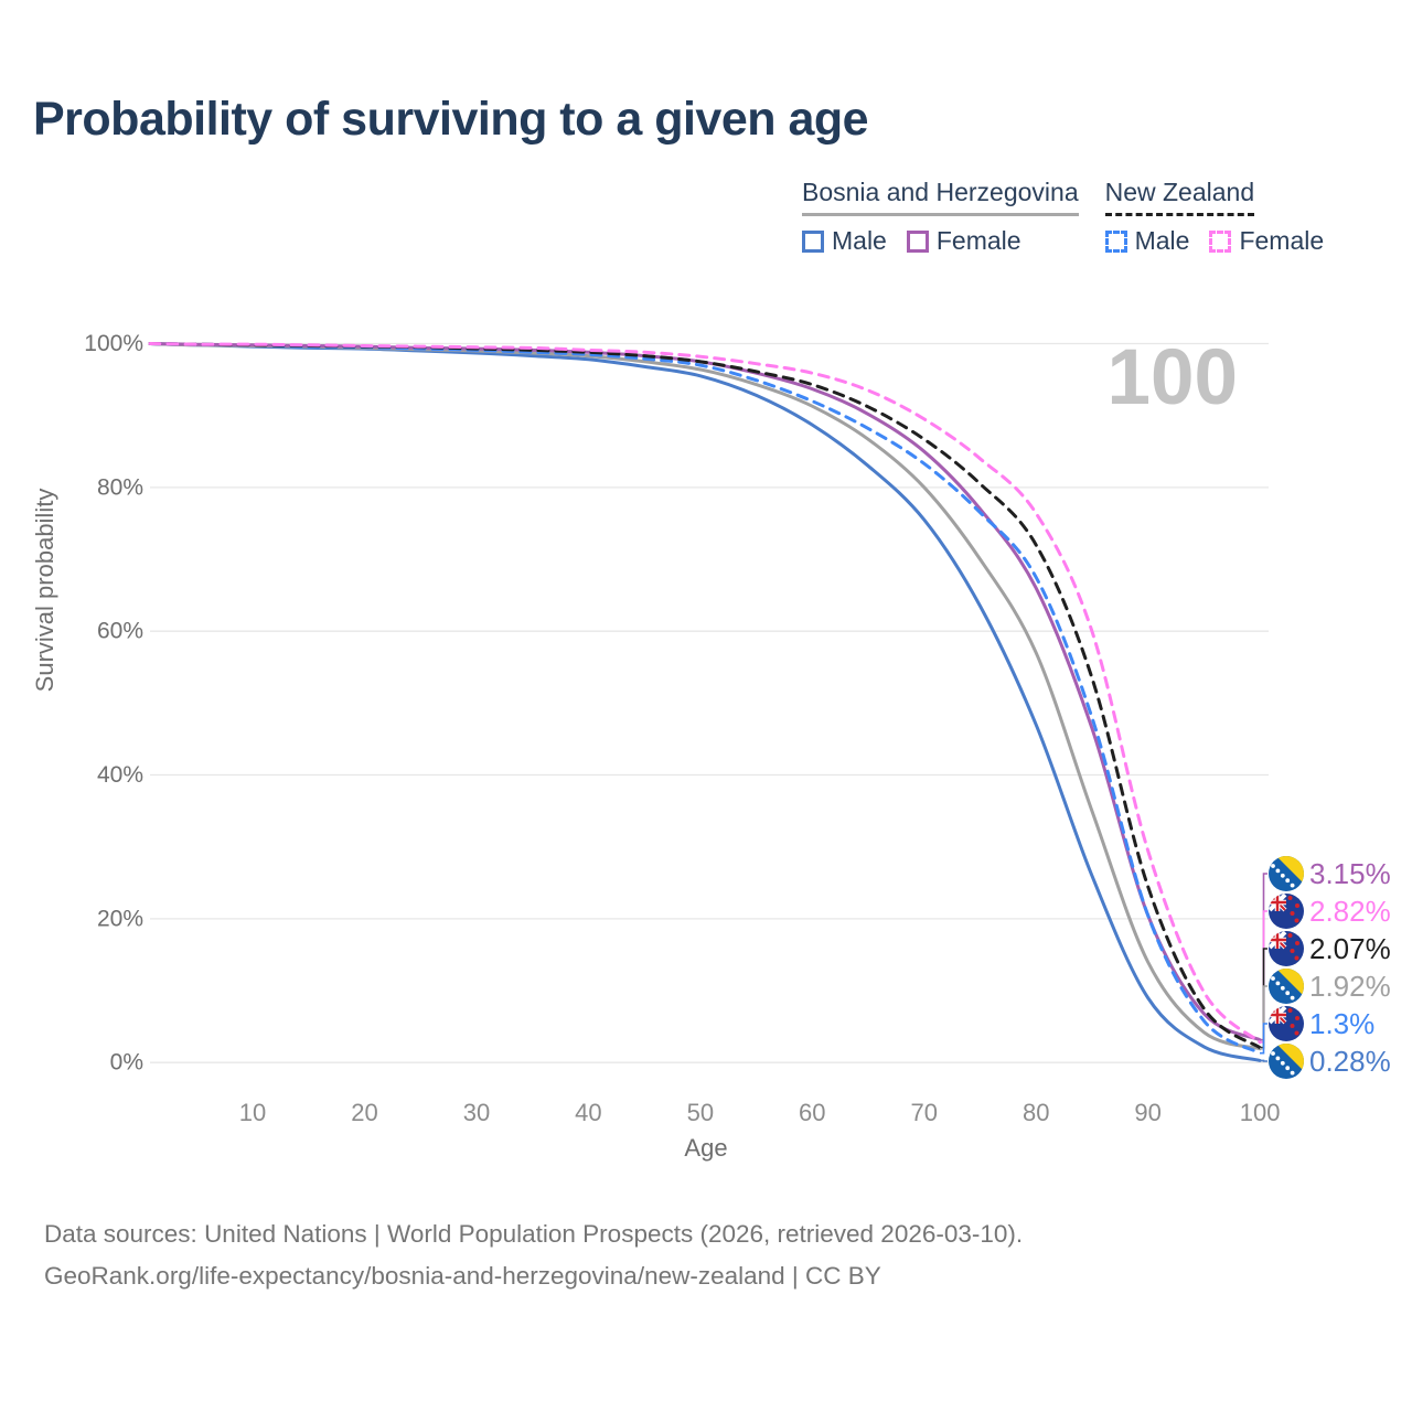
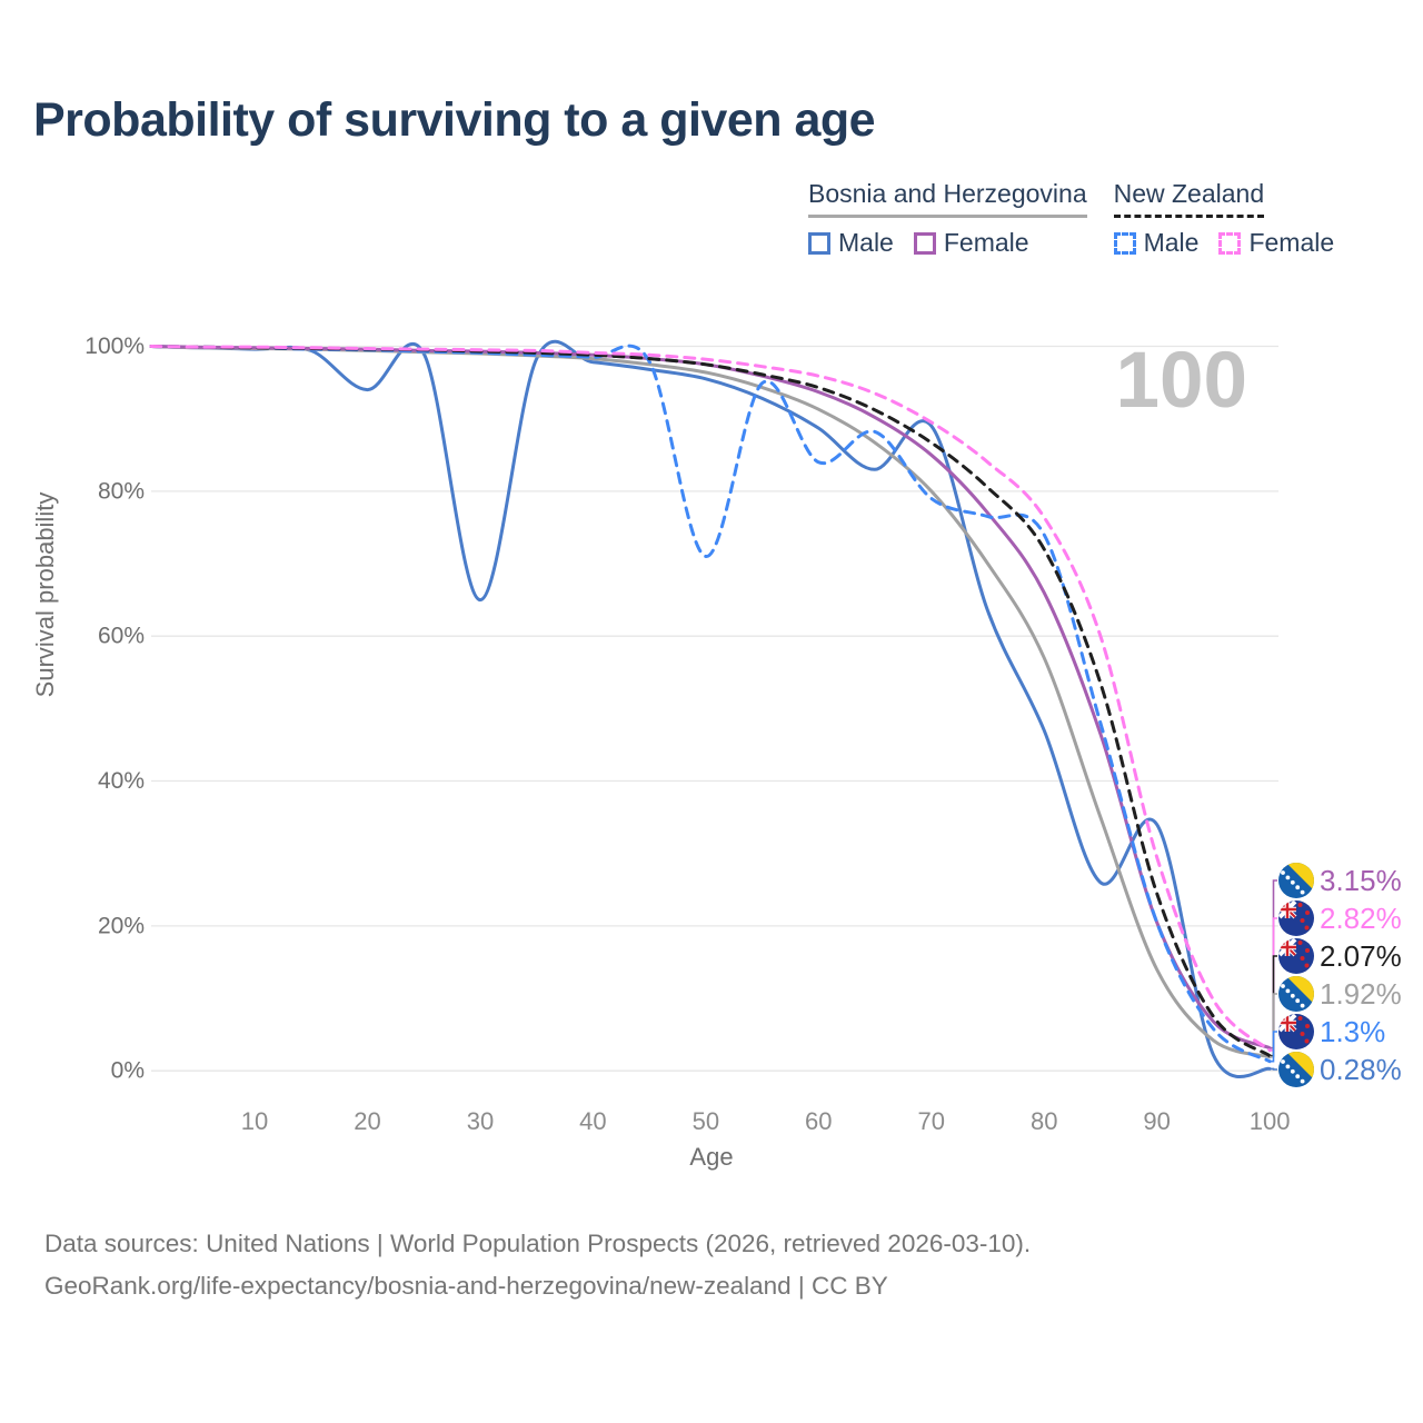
Bosnia and Herzegovina Male/20: 99% -> 94%
Bosnia and Herzegovina Male/30: 99% -> 65%
New Zealand Male/50: 97% -> 71%
New Zealand Male/60: 92% -> 84%
Bosnia and Herzegovina Male/70: 76% -> 89%
New Zealand Male/70: 83% -> 79%
New Zealand Male/80: 68% -> 74%
Bosnia and Herzegovina Male/90: 9% -> 34%
